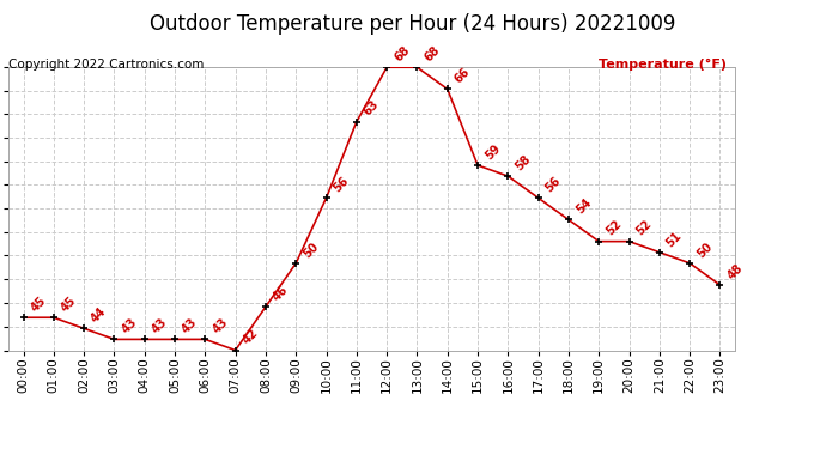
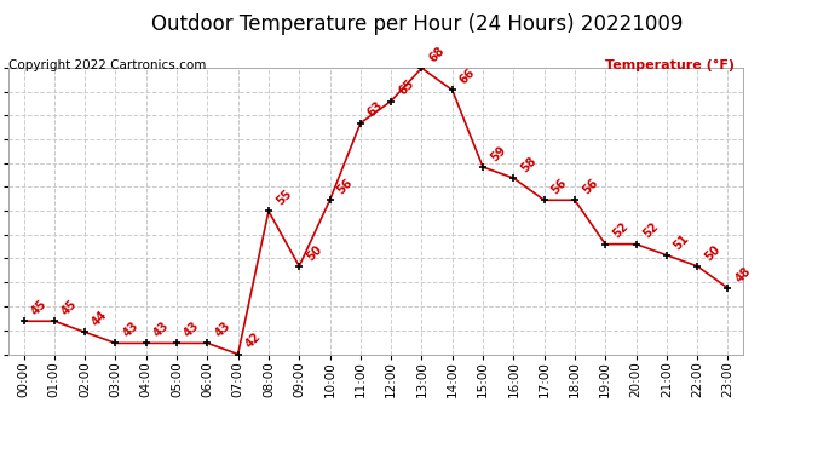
08:00: 46 -> 55
12:00: 68 -> 65
18:00: 54 -> 56
